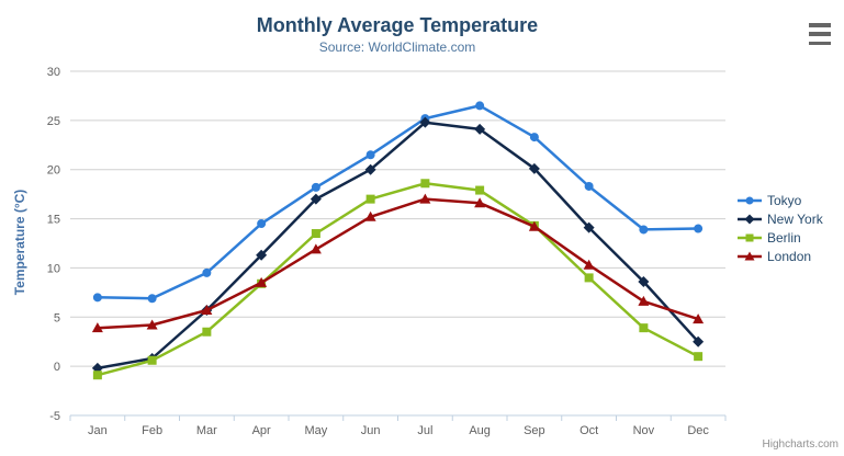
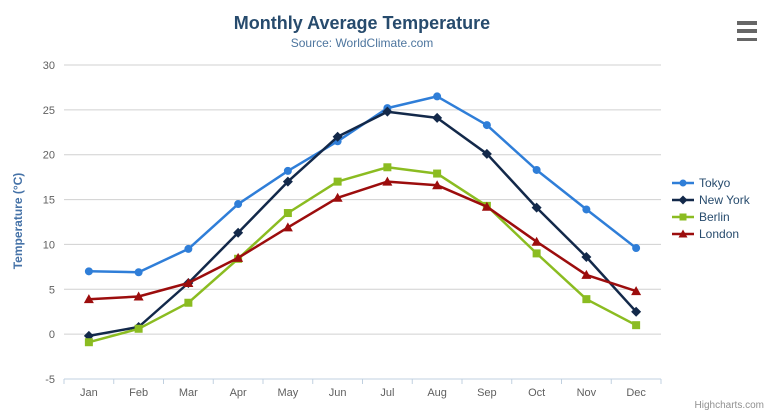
New York/Jun: 20 -> 22
Tokyo/Dec: 14 -> 10
